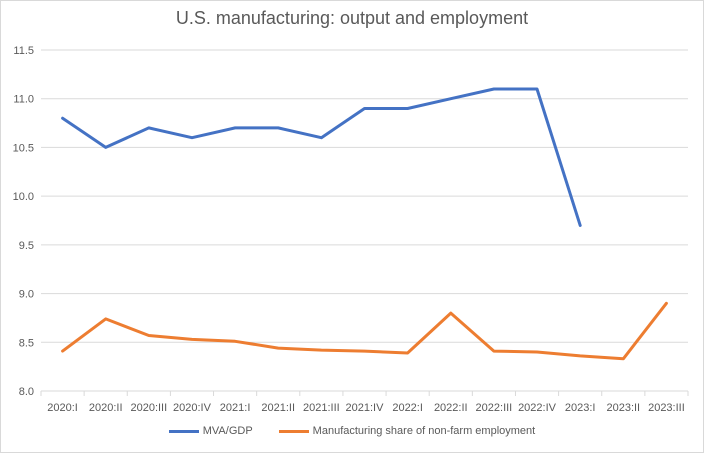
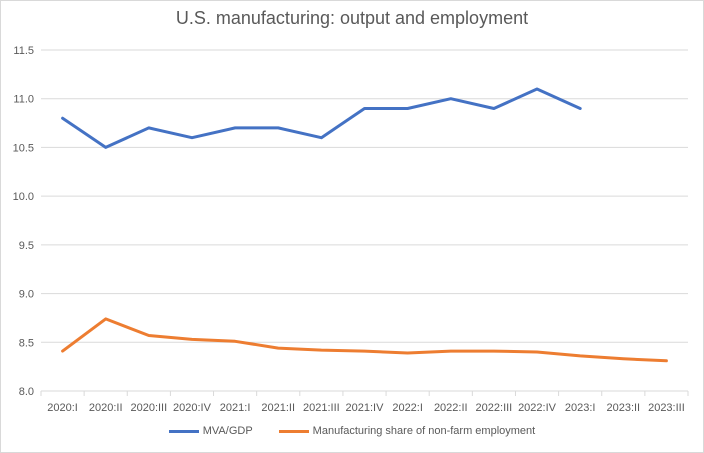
Manufacturing share of non-farm employment/2022:II: 8.8 -> 8.4
MVA/GDP/2022:III: 11.1 -> 10.9
MVA/GDP/2023:I: 9.7 -> 10.9
Manufacturing share of non-farm employment/2023:III: 8.9 -> 8.3
